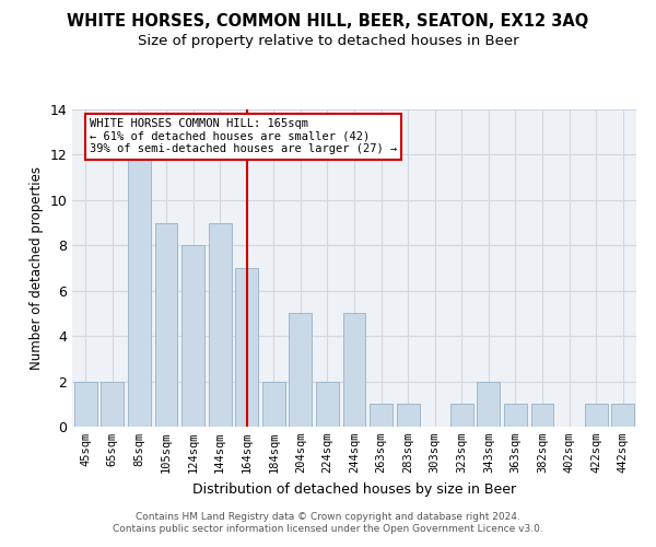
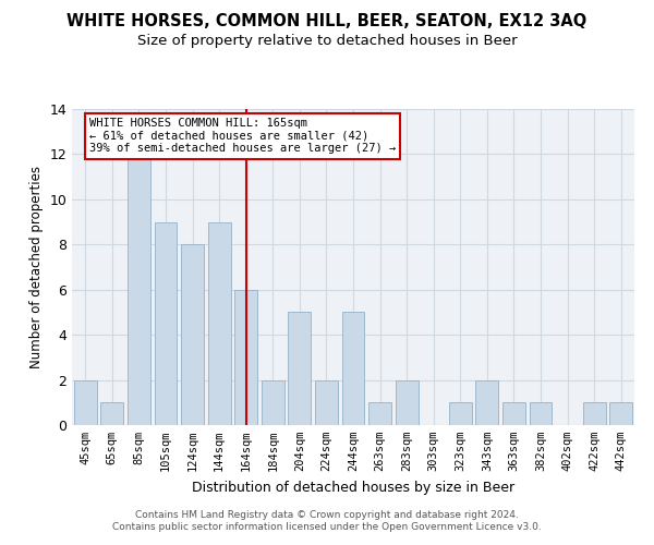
65sqm: 2 -> 1
164sqm: 7 -> 6
283sqm: 1 -> 2
